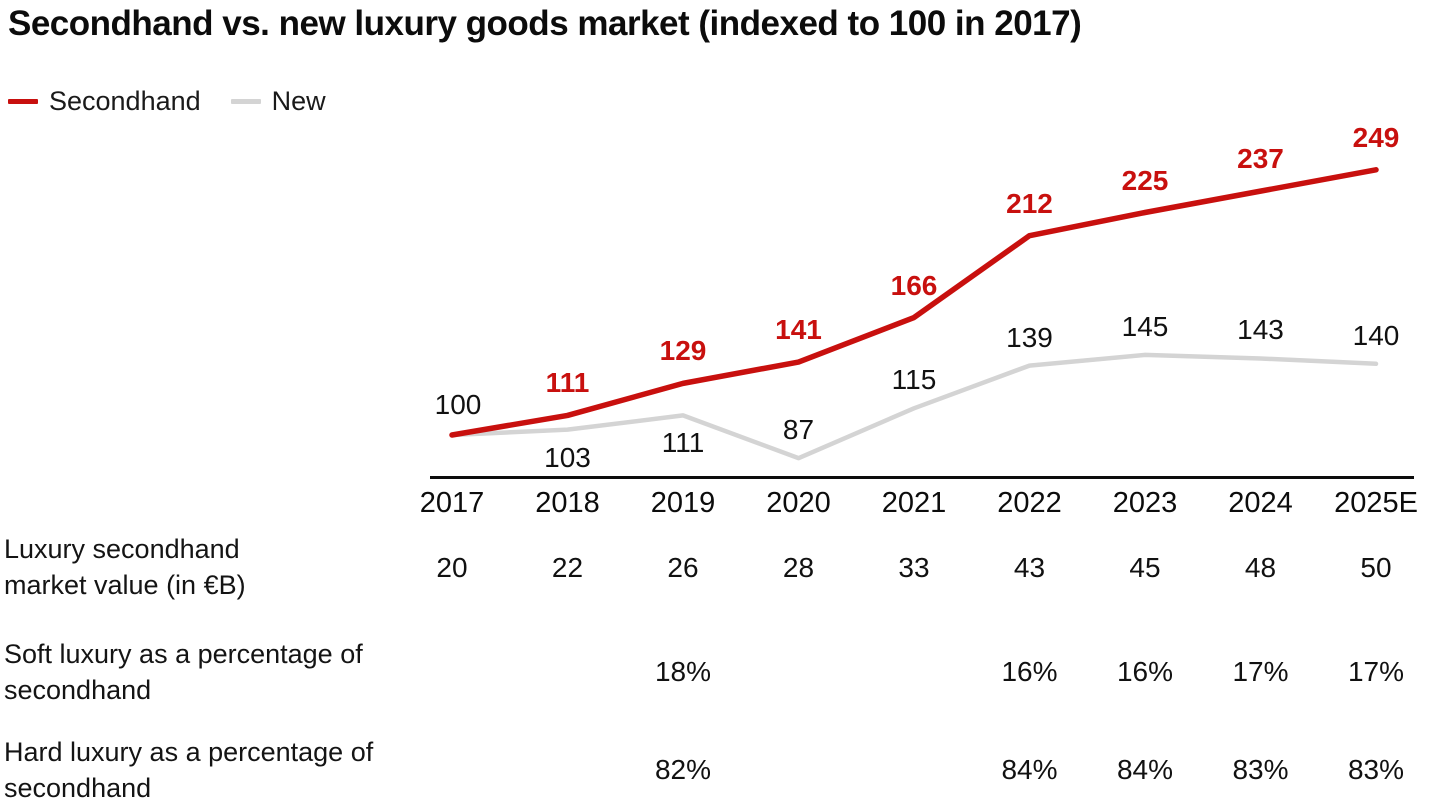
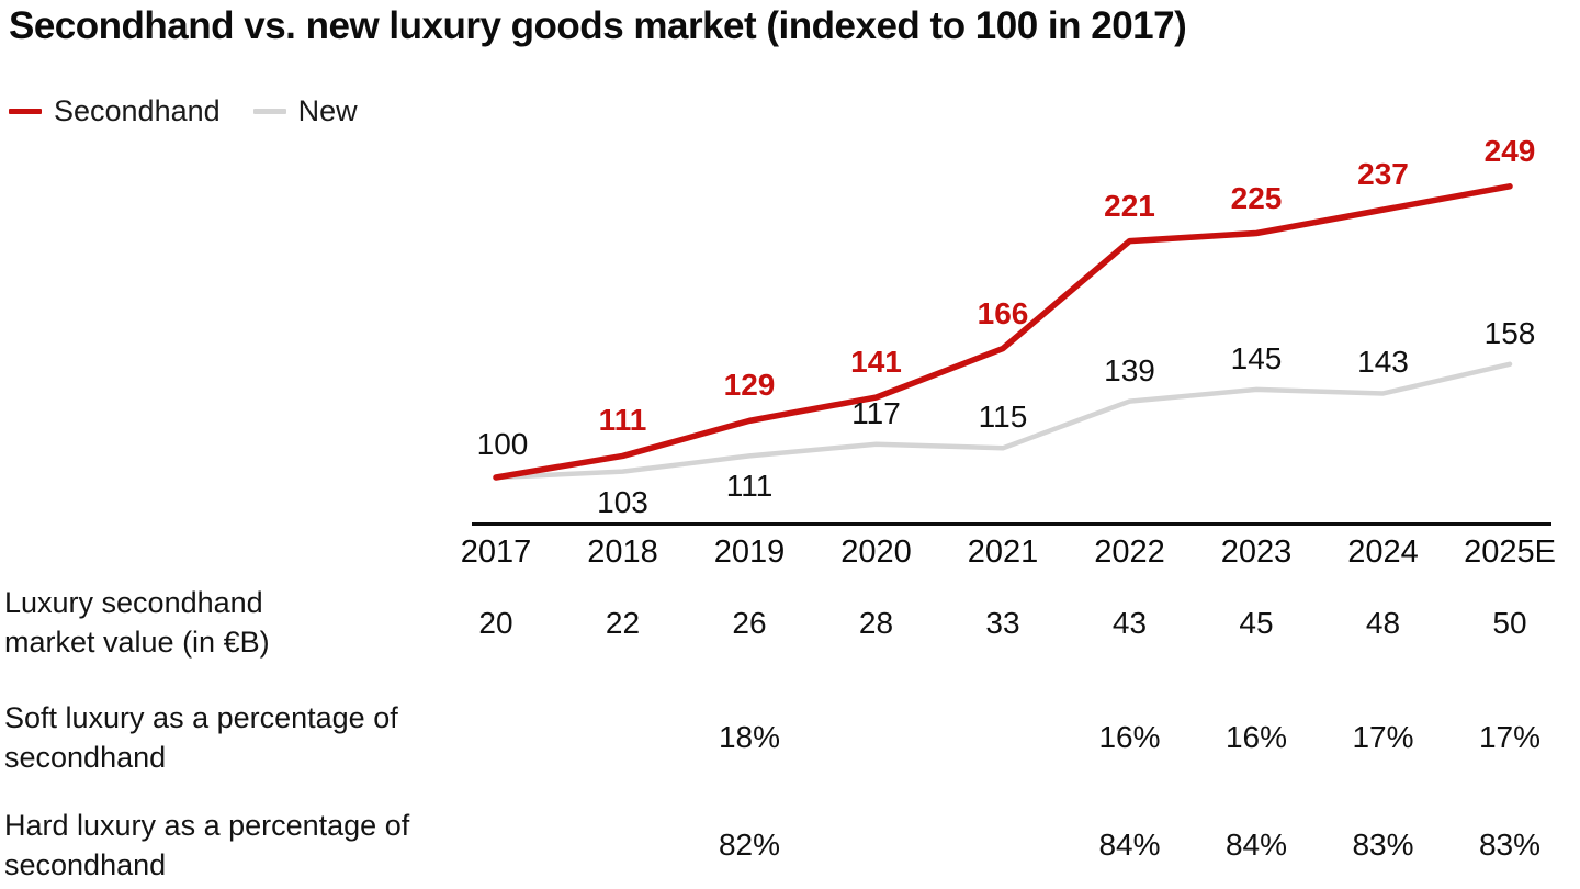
New/2020: 87 -> 117
Secondhand/2022: 212 -> 221
New/2025E: 140 -> 158
